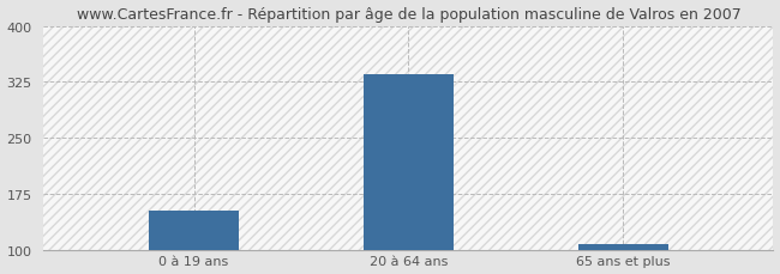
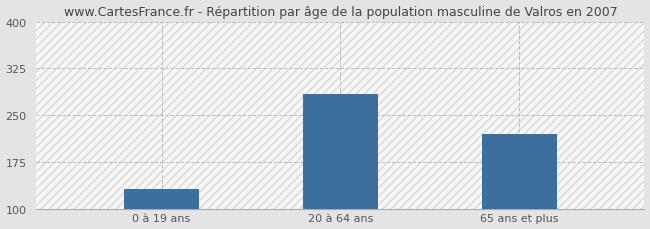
0 à 19 ans: 153 -> 132
20 à 64 ans: 335 -> 284
65 ans et plus: 107 -> 220
